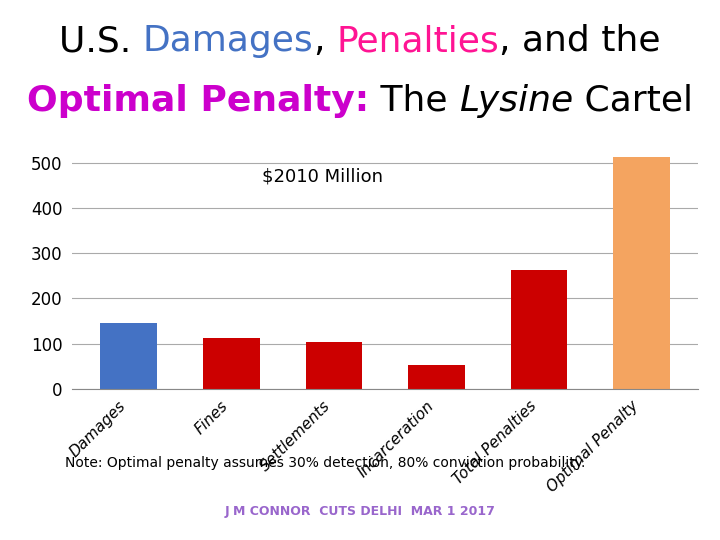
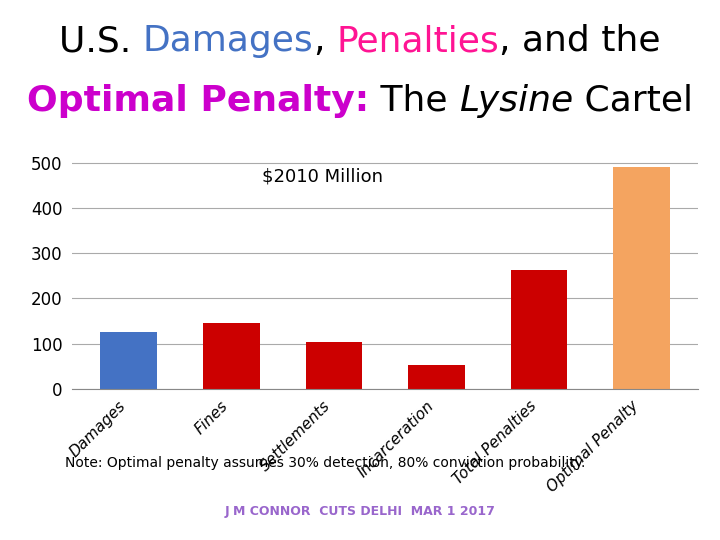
Damages: 145 -> 125
Fines: 113 -> 145
Optimal Penalty: 513 -> 490
